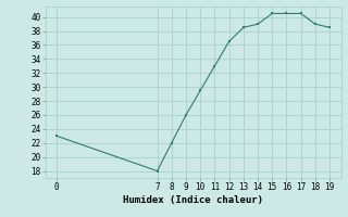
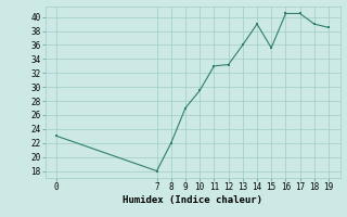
9: 26.0 -> 27.0
12: 36.5 -> 33.2
13: 38.5 -> 36.0
15: 40.5 -> 35.6
